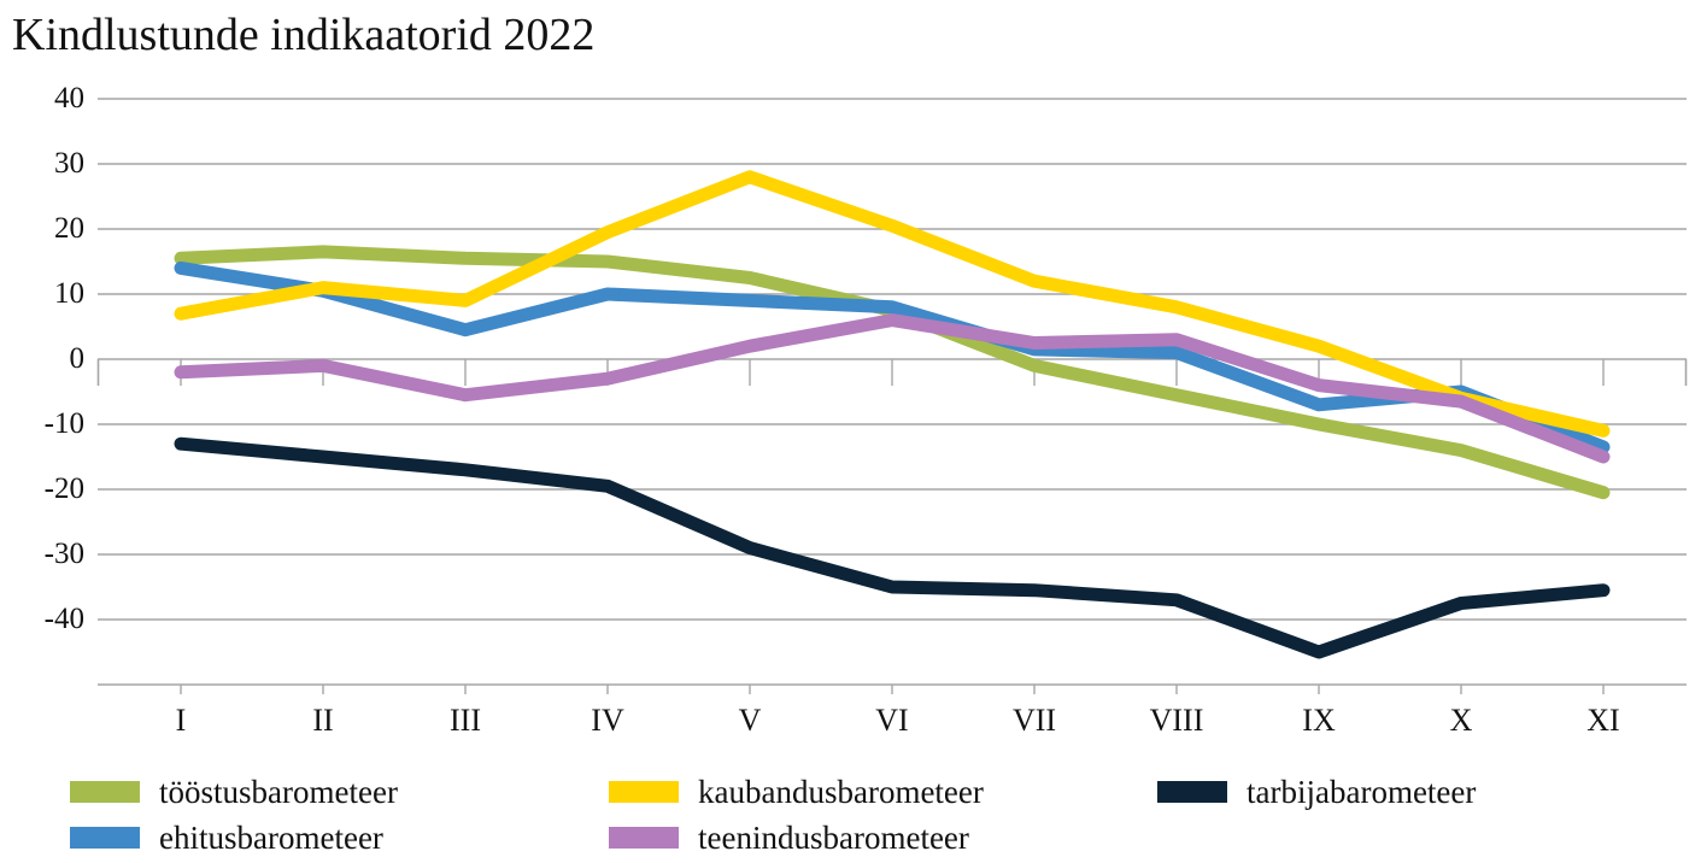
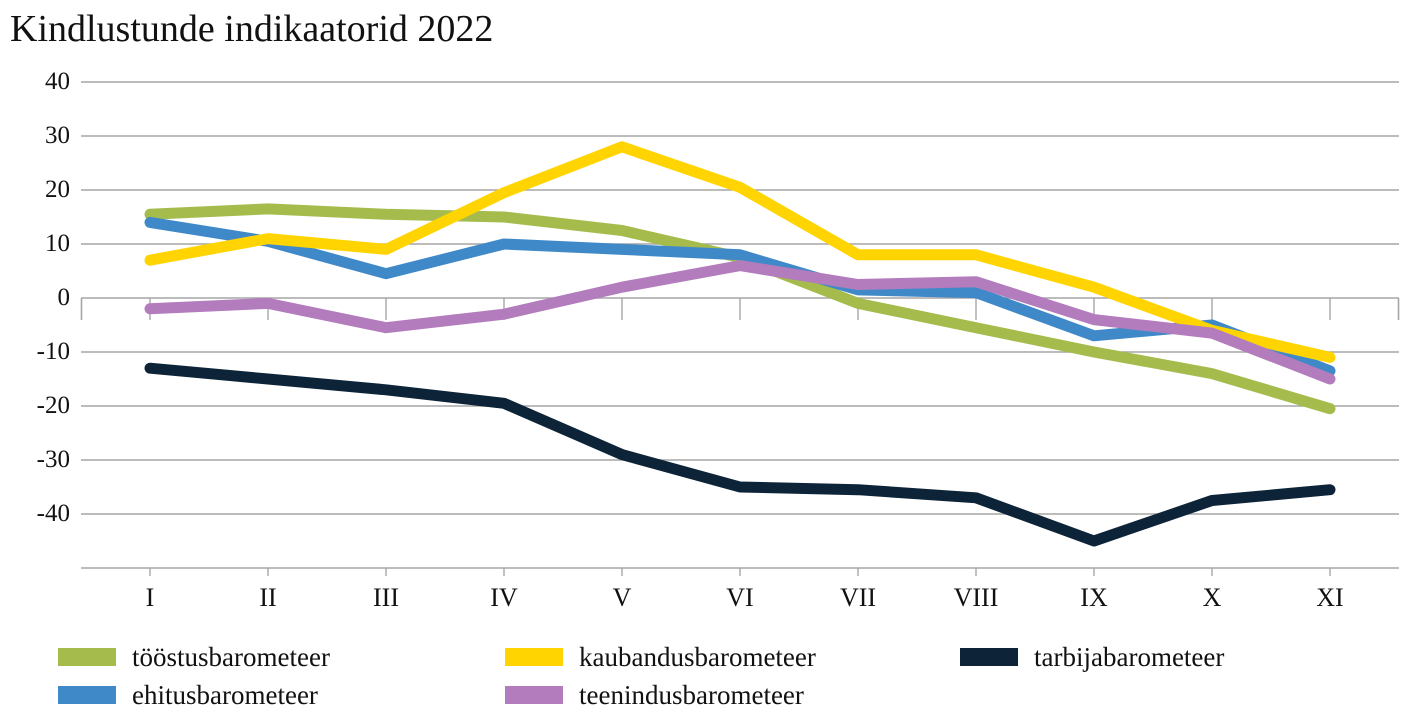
kaubandusbarometeer/VII: 12 -> 8
